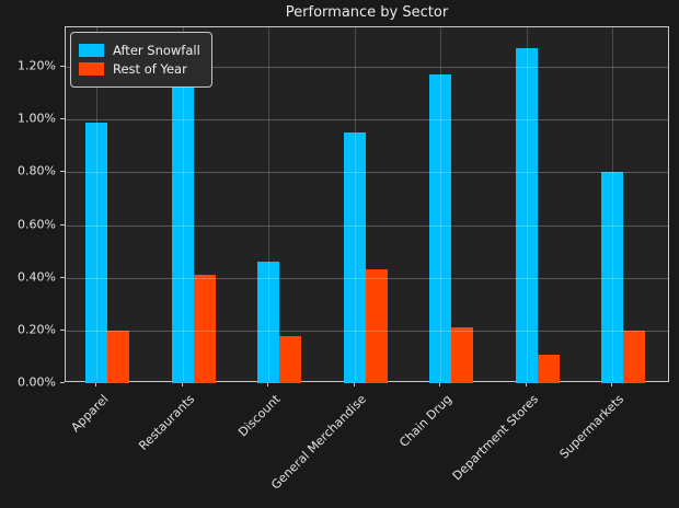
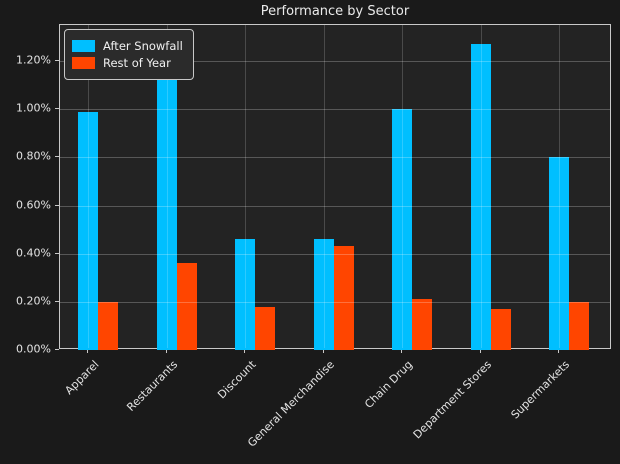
Rest of Year/Restaurants: 0.41% -> 0.36%
After Snowfall/General Merchandise: 0.95% -> 0.46%
After Snowfall/Chain Drug: 1.17% -> 1.00%
Rest of Year/Department Stores: 0.11% -> 0.17%
